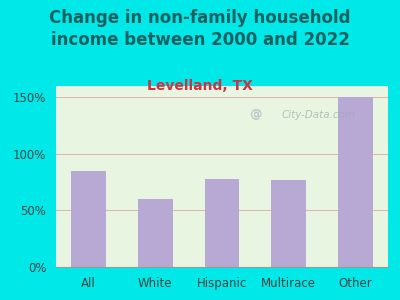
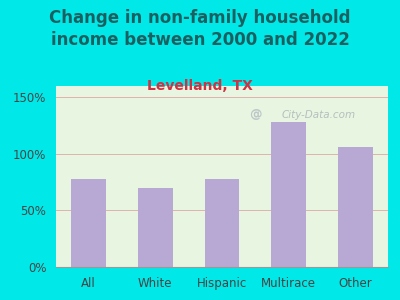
All: 85% -> 78%
White: 60% -> 70%
Multirace: 77% -> 128%
Other: 150% -> 106%
